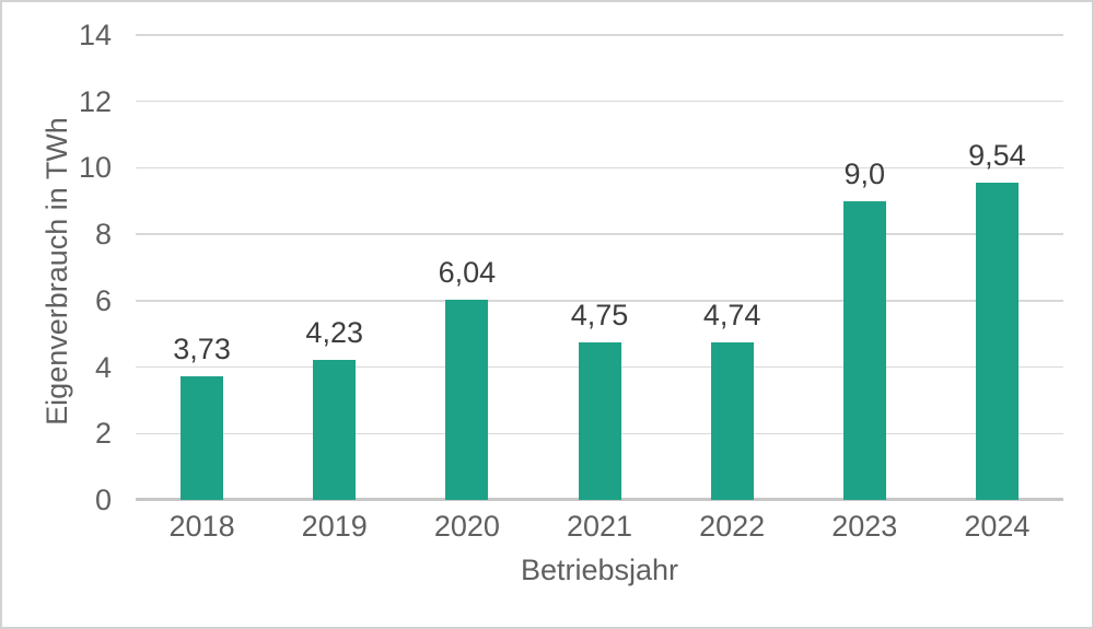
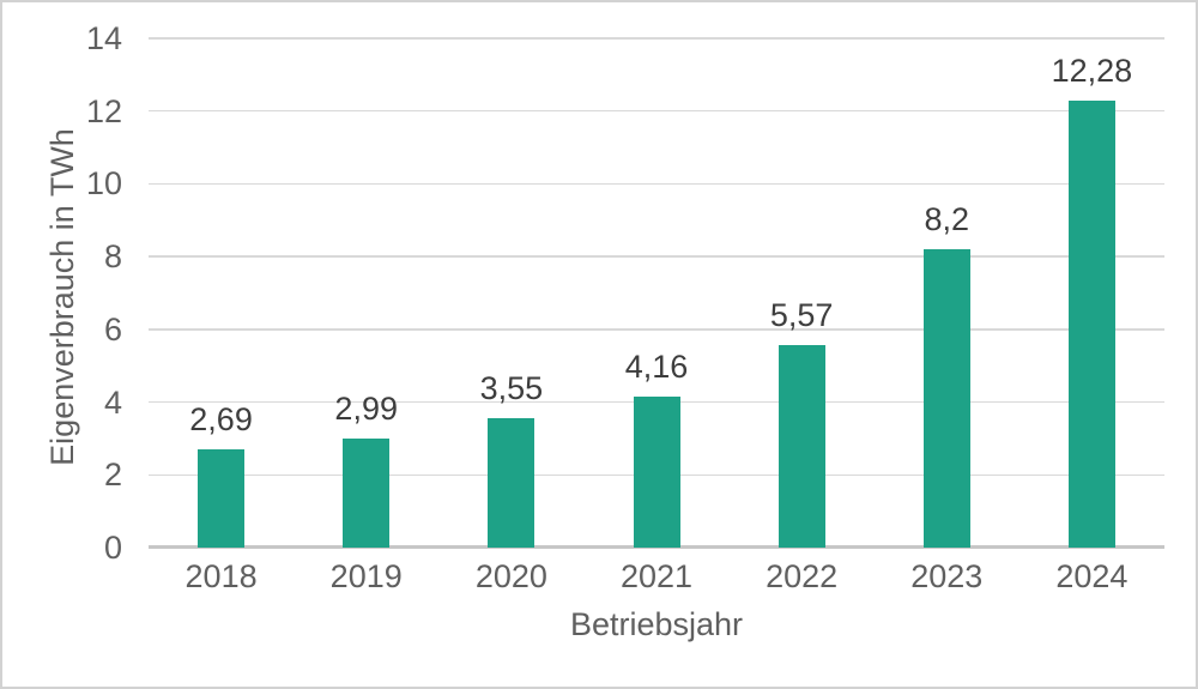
2018: 3,73 -> 2,69
2019: 4,23 -> 2,99
2020: 6,04 -> 3,55
2021: 4,75 -> 4,16
2022: 4,74 -> 5,57
2023: 9,0 -> 8,2
2024: 9,54 -> 12,28
